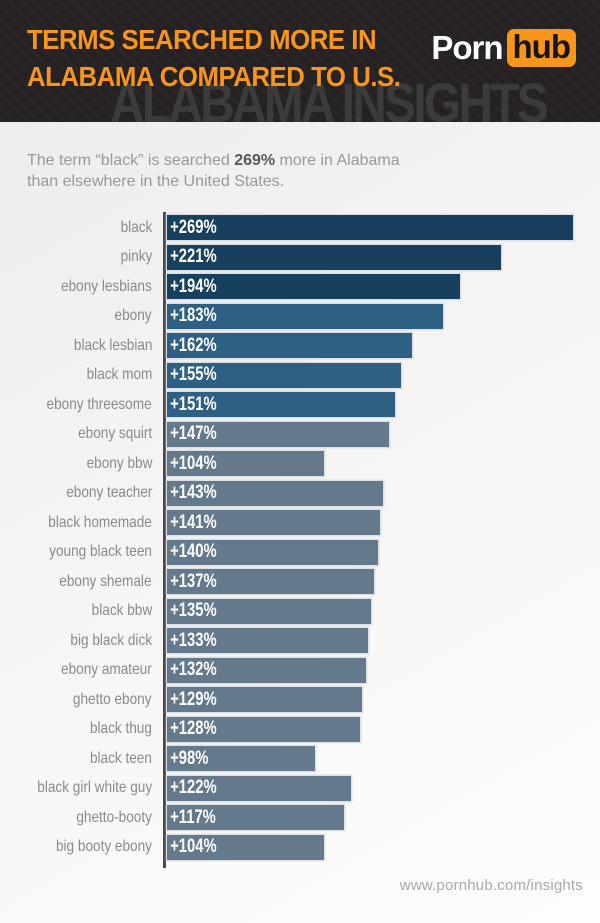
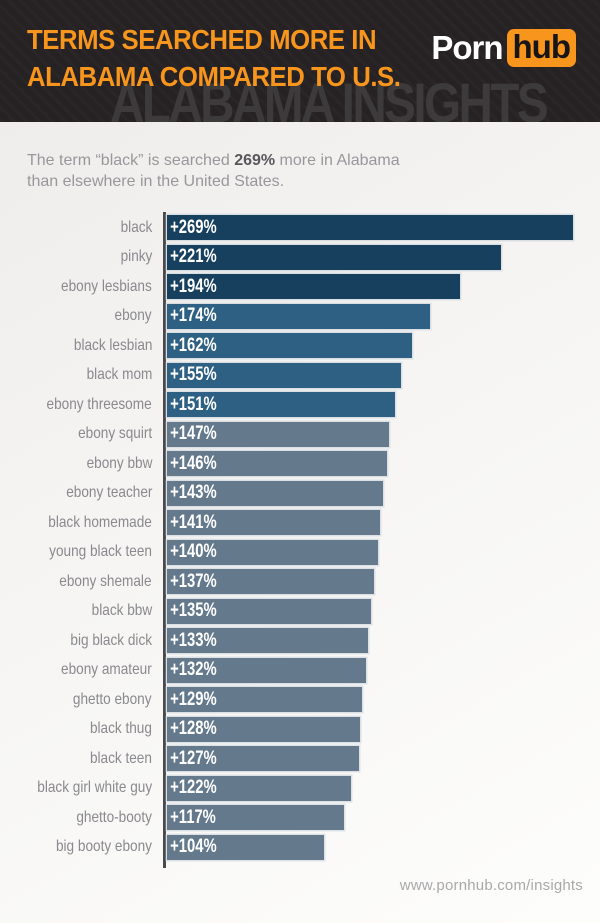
ebony: +183% -> +174%
ebony bbw: +104% -> +146%
black teen: +98% -> +127%
